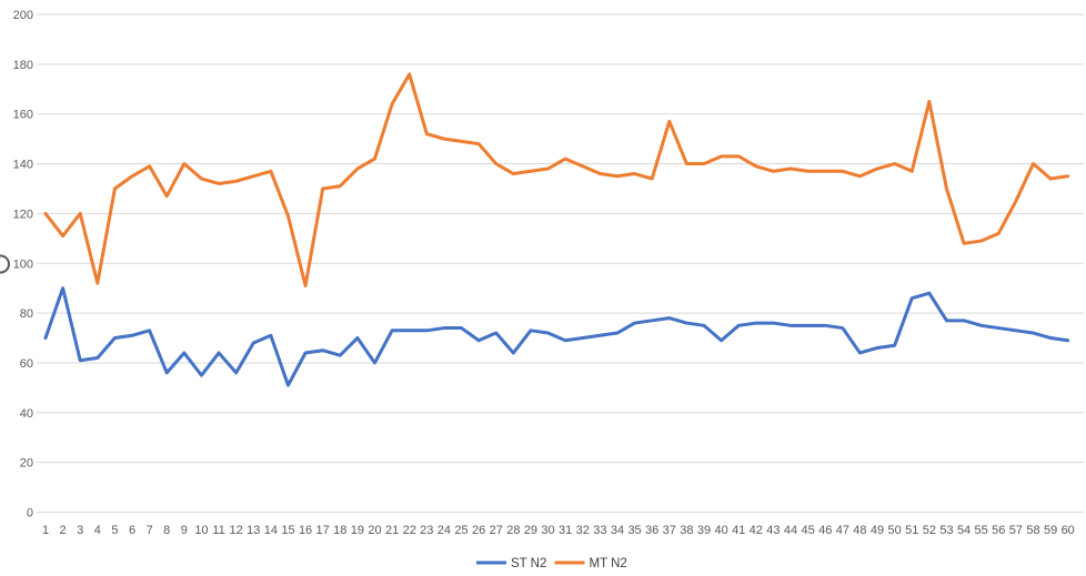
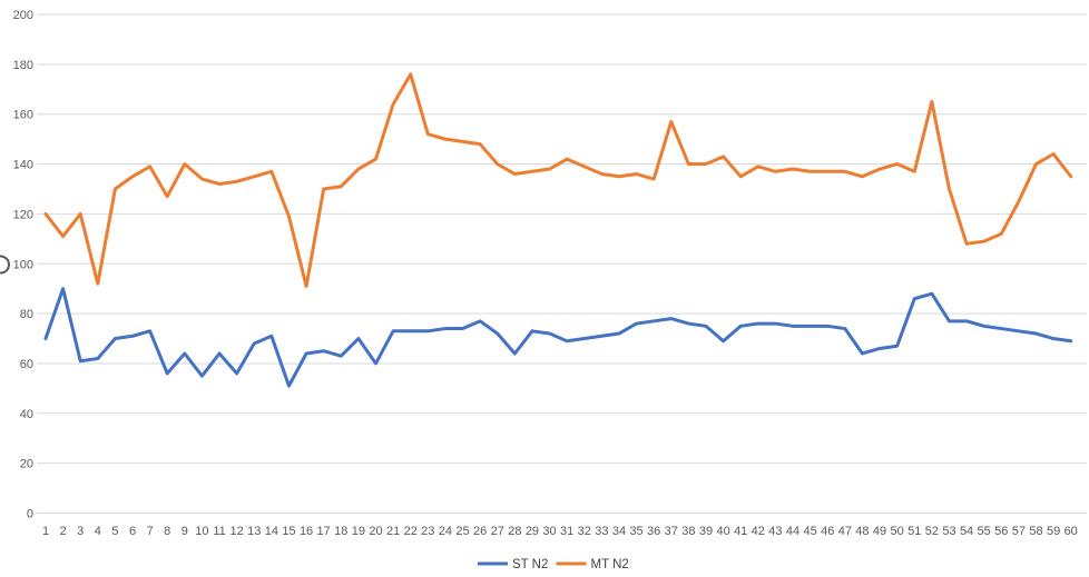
ST N2/26: 69 -> 77
MT N2/41: 143 -> 135
MT N2/59: 134 -> 144
